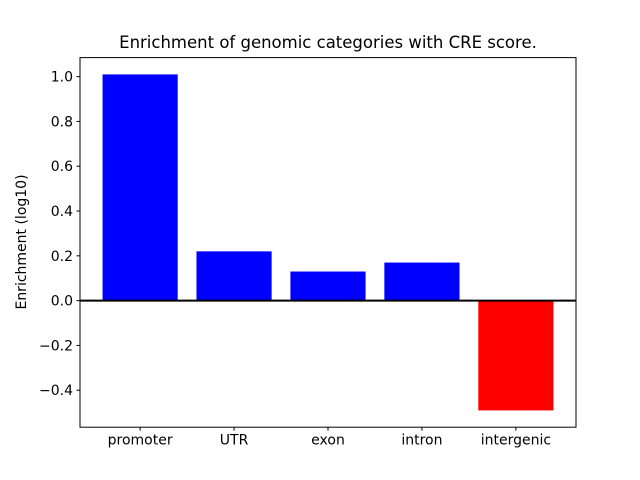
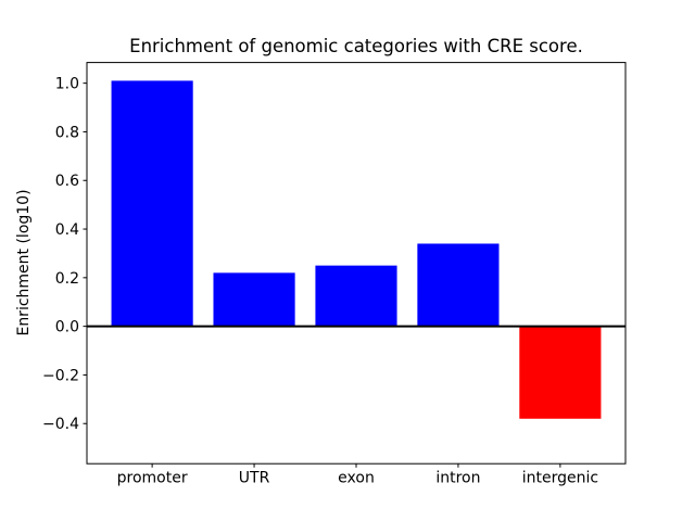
exon: 0.13 -> 0.25
intron: 0.17 -> 0.34
intergenic: -0.49 -> -0.38
